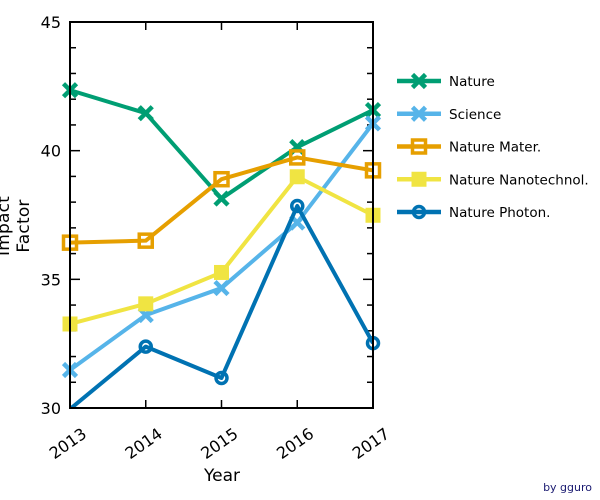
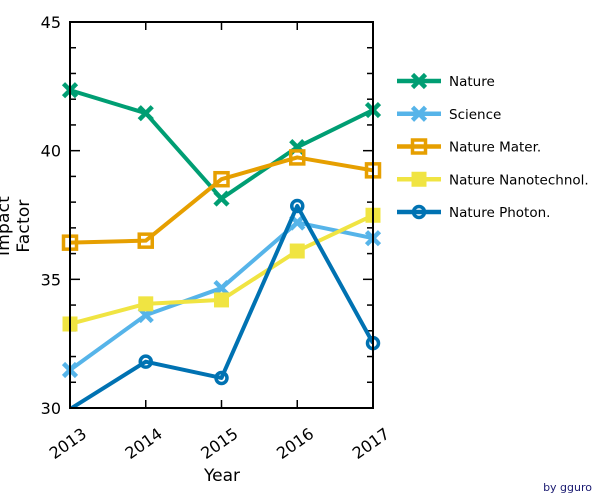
Nature Photon./2014: 32.4 -> 31.8
Nature Nanotechnol./2015: 35.3 -> 34.2
Nature Nanotechnol./2016: 39.0 -> 36.1
Science/2017: 41.1 -> 36.6
